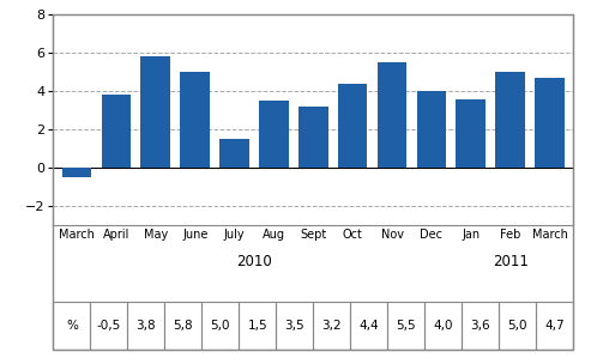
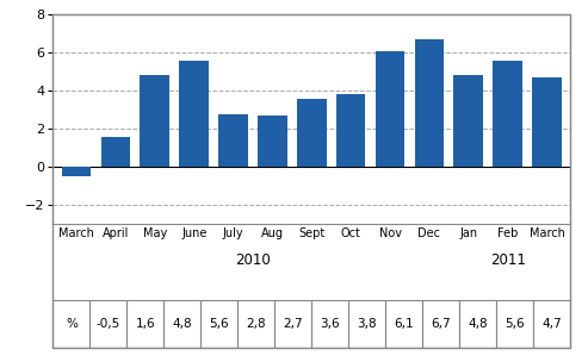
April: 3,8 -> 1,6
May: 5,8 -> 4,8
June: 5,0 -> 5,6
July: 1,5 -> 2,8
Aug: 3,5 -> 2,7
Sept: 3,2 -> 3,6
Oct: 4,4 -> 3,8
Nov: 5,5 -> 6,1
Dec: 4,0 -> 6,7
Jan: 3,6 -> 4,8
Feb: 5,0 -> 5,6
